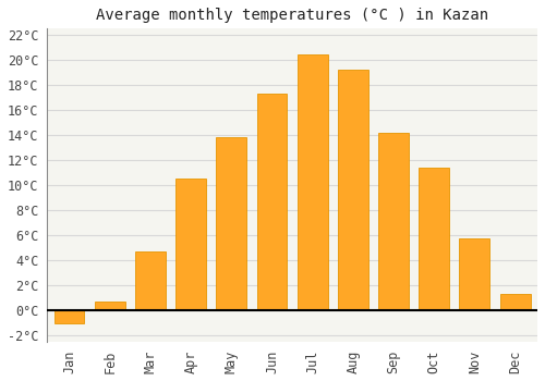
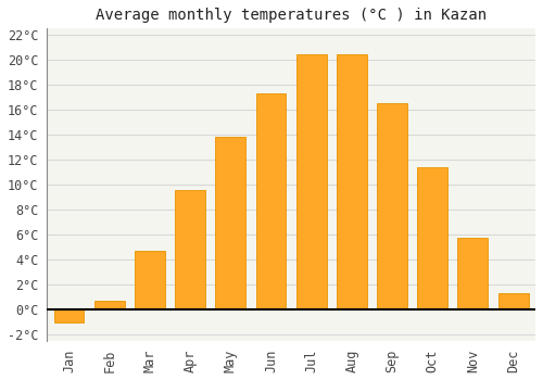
Apr: 10.5°C -> 9.6°C
Aug: 19.2°C -> 20.4°C
Sep: 14.2°C -> 16.5°C
